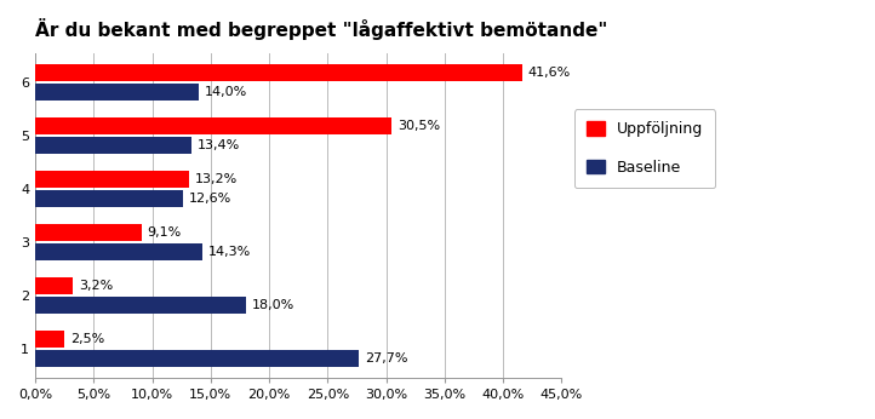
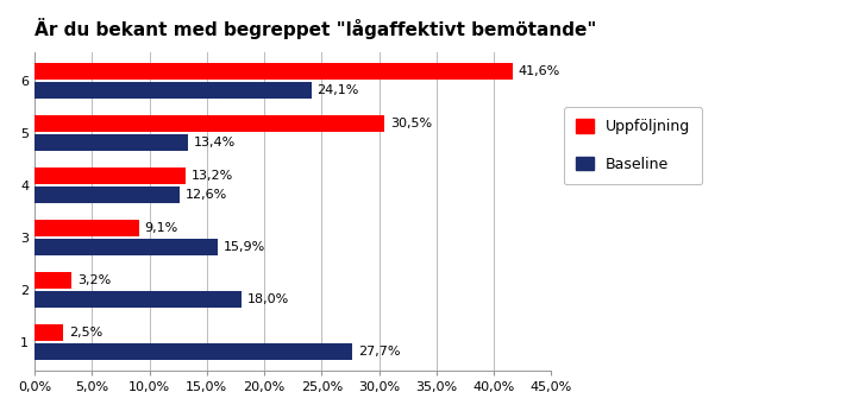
Baseline/6: 14,0% -> 24,1%
Baseline/3: 14,3% -> 15,9%
